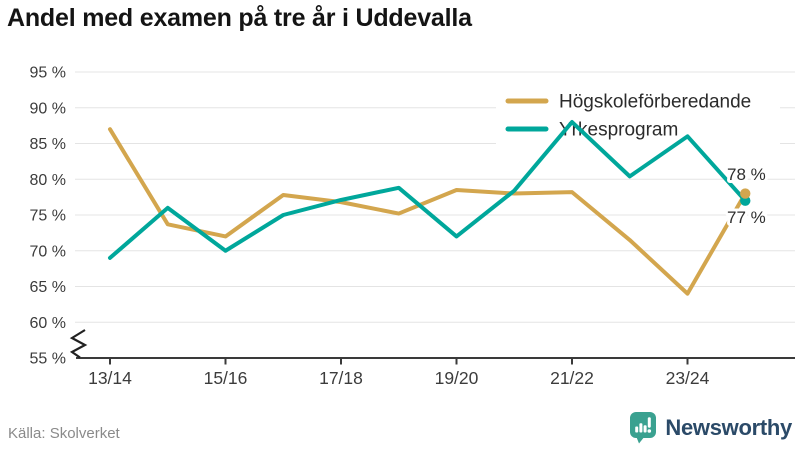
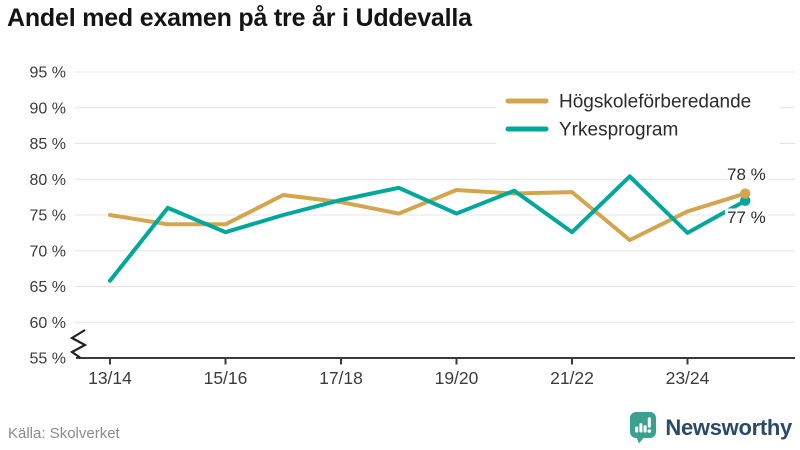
Högskoleförberedande/13/14: 87% -> 75%
Yrkesprogram/13/14: 69% -> 66%
Högskoleförberedande/15/16: 72% -> 74%
Yrkesprogram/15/16: 70% -> 73%
Yrkesprogram/19/20: 72% -> 75%
Yrkesprogram/21/22: 88% -> 73%
Högskoleförberedande/23/24: 64% -> 76%
Yrkesprogram/23/24: 86% -> 72%
